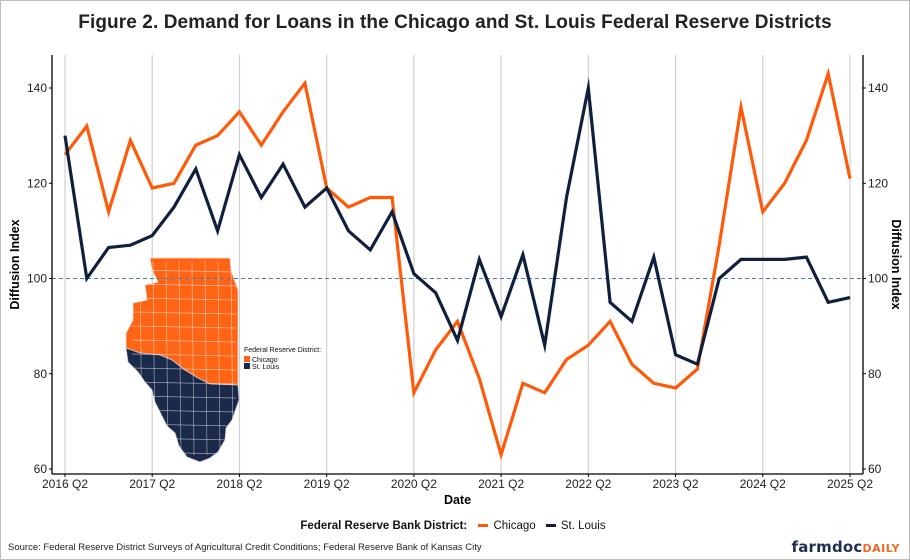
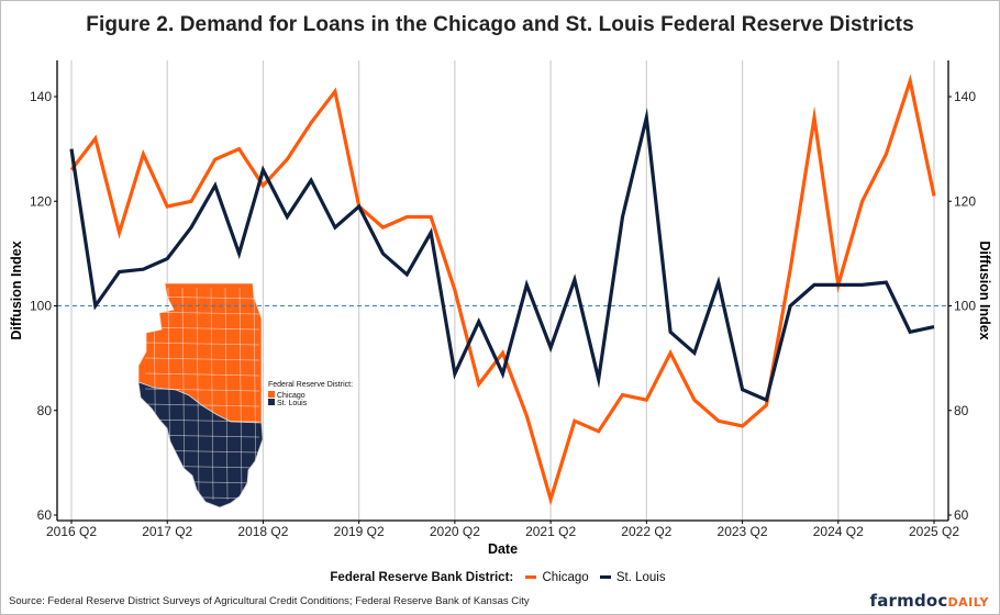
Chicago/2018 Q2: 135 -> 123
Chicago/2020 Q2: 76 -> 103
St. Louis/2020 Q2: 101 -> 87
Chicago/2022 Q2: 86 -> 82
St. Louis/2022 Q2: 140 -> 136
Chicago/2024 Q2: 114 -> 104
